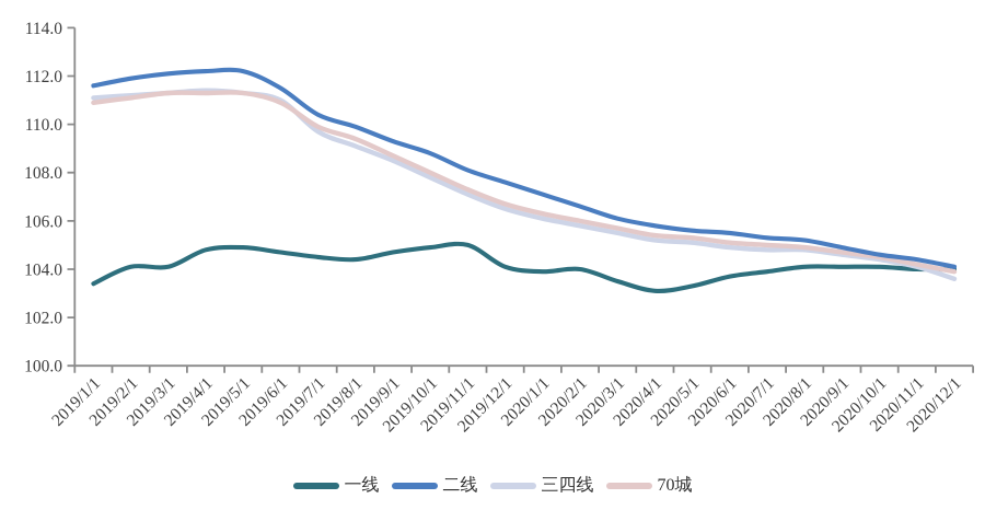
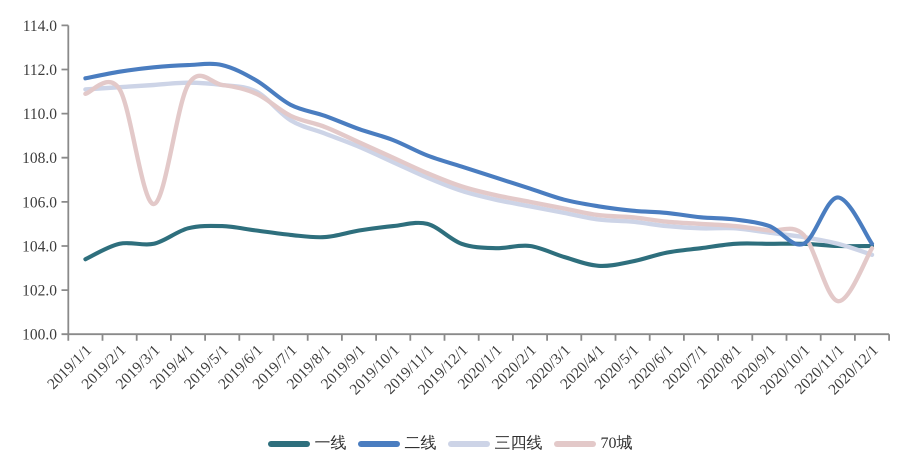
70城/2019/3/1: 111.3 -> 105.9
二线/2020/10/1: 104.6 -> 104.1
二线/2020/11/1: 104.4 -> 106.2
70城/2020/11/1: 104.2 -> 101.5
